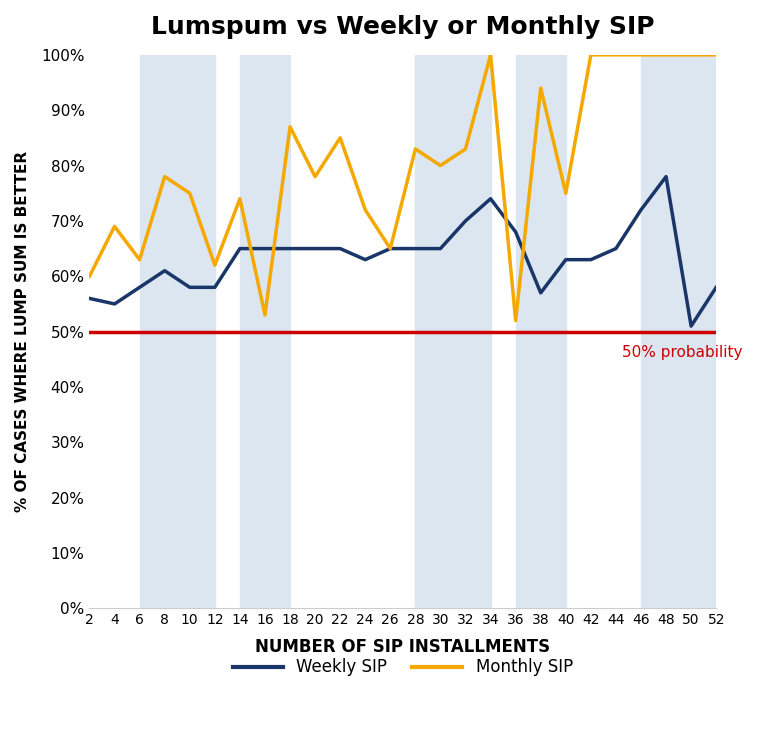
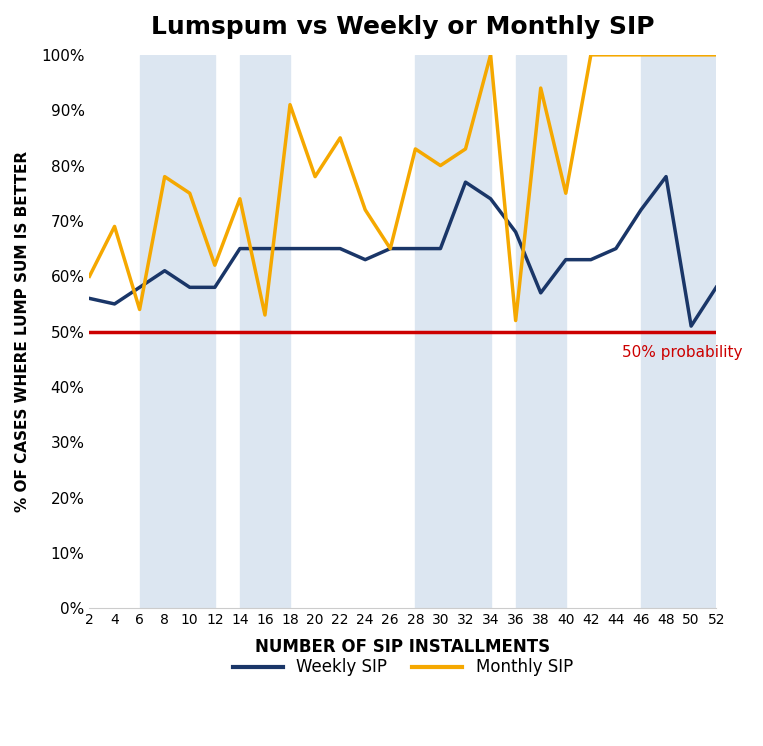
Monthly SIP/6: 63% -> 54%
Monthly SIP/18: 87% -> 91%
Weekly SIP/32: 70% -> 77%
